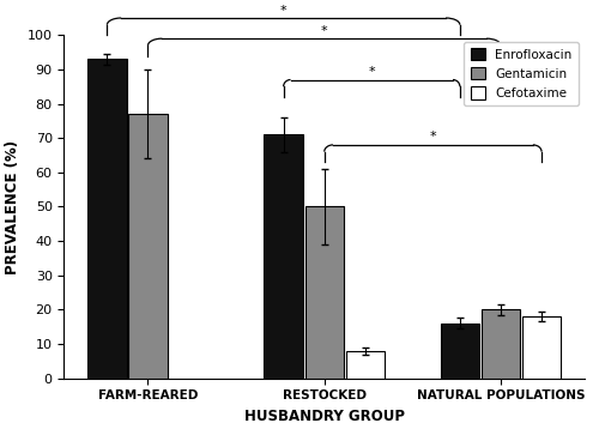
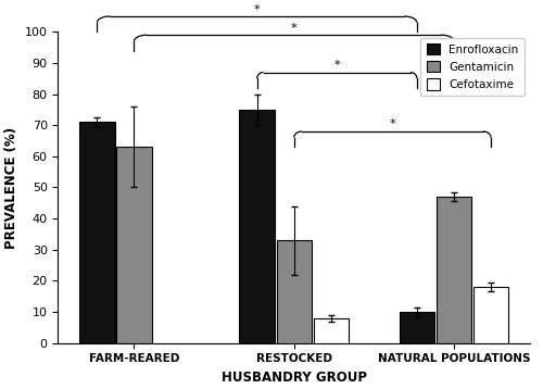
Enrofloxacin/FARM-REARED: 93 -> 71
Gentamicin/FARM-REARED: 77 -> 63
Enrofloxacin/RESTOCKED: 71 -> 75
Gentamicin/RESTOCKED: 50 -> 33
Enrofloxacin/NATURAL POPULATIONS: 16 -> 10
Gentamicin/NATURAL POPULATIONS: 20 -> 47
